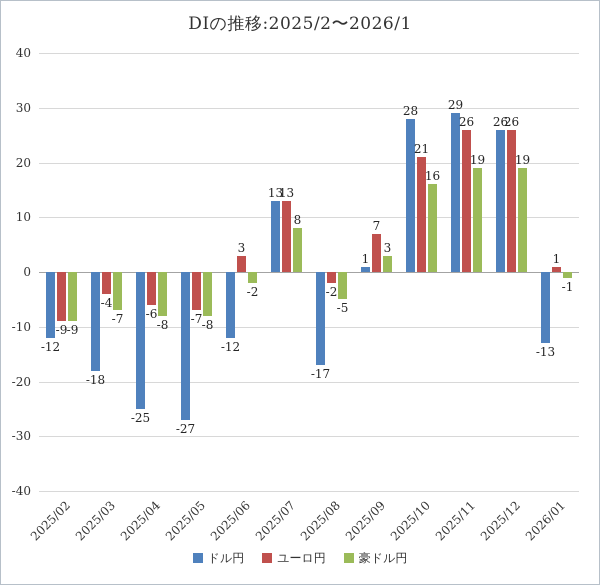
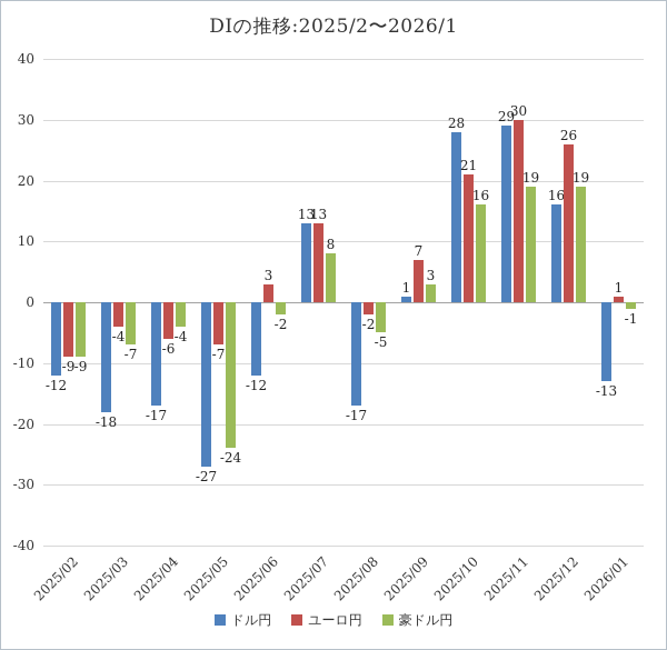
ドル円/2025/04: -25 -> -17
豪ドル円/2025/04: -8 -> -4
豪ドル円/2025/05: -8 -> -24
ユーロ円/2025/11: 26 -> 30
ドル円/2025/12: 26 -> 16
